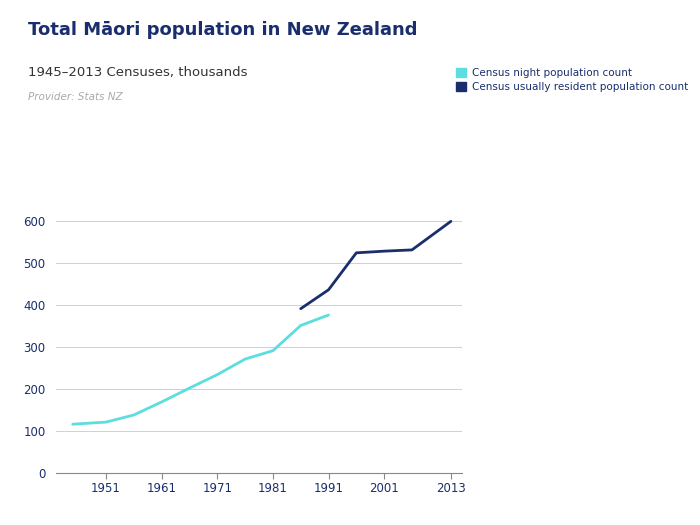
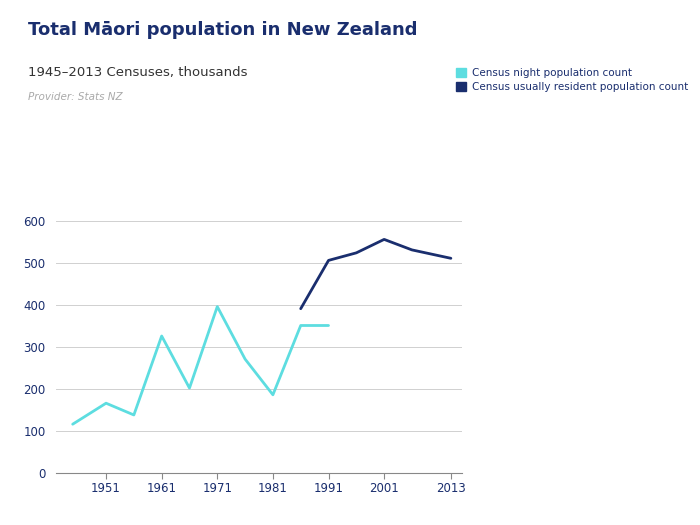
Census night population count/1951: 120 -> 165
Census night population count/1961: 168 -> 325
Census night population count/1971: 233 -> 395
Census night population count/1981: 290 -> 185
Census night population count/1991: 375 -> 350
Census usually resident population count/1991: 435 -> 505
Census usually resident population count/2001: 527 -> 555
Census usually resident population count/2013: 598 -> 510
